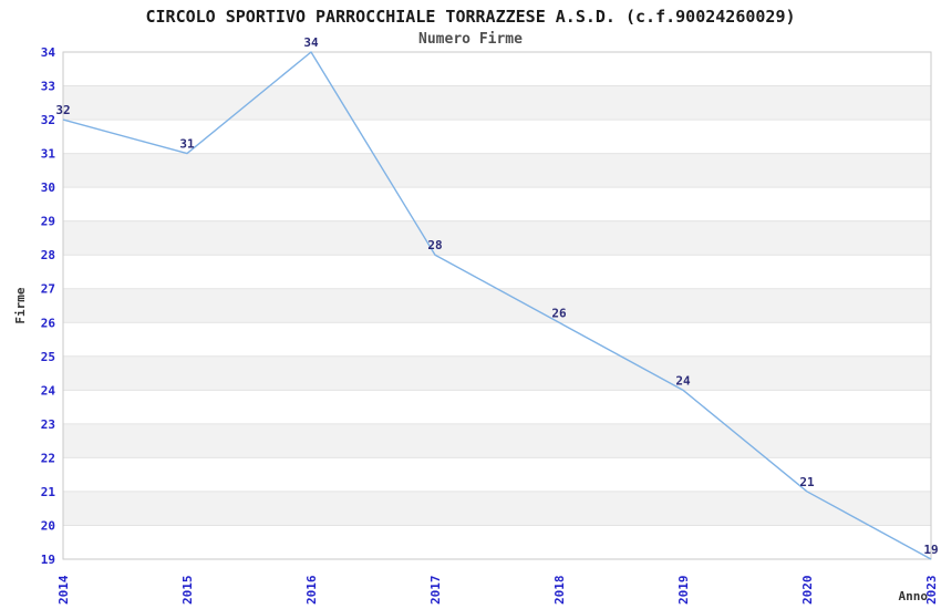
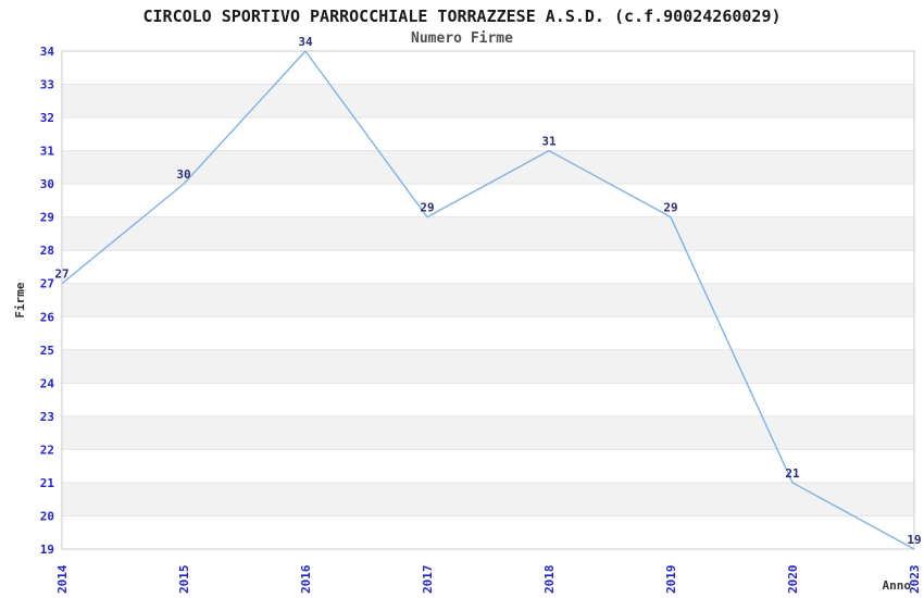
2014: 32 -> 27
2015: 31 -> 30
2017: 28 -> 29
2018: 26 -> 31
2019: 24 -> 29
